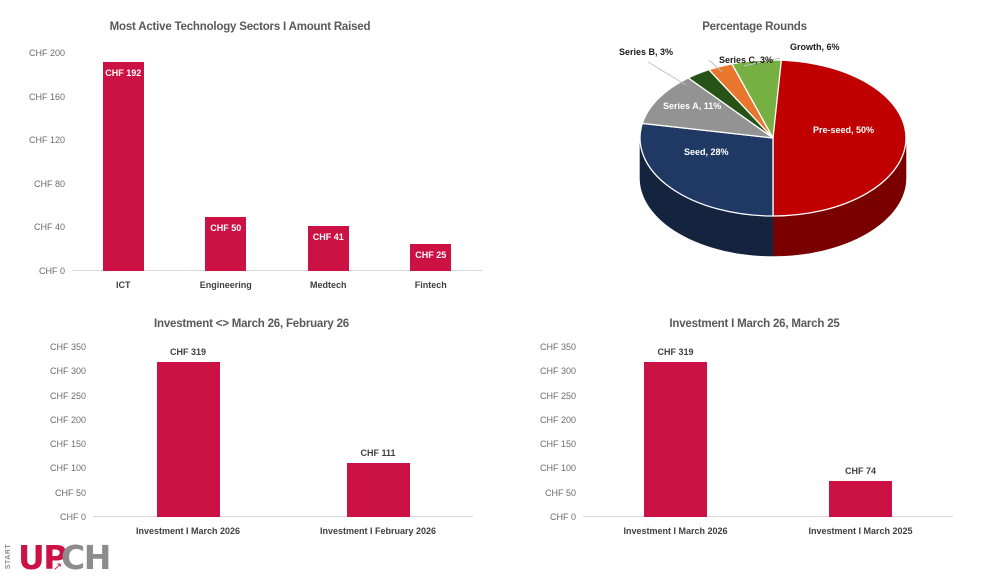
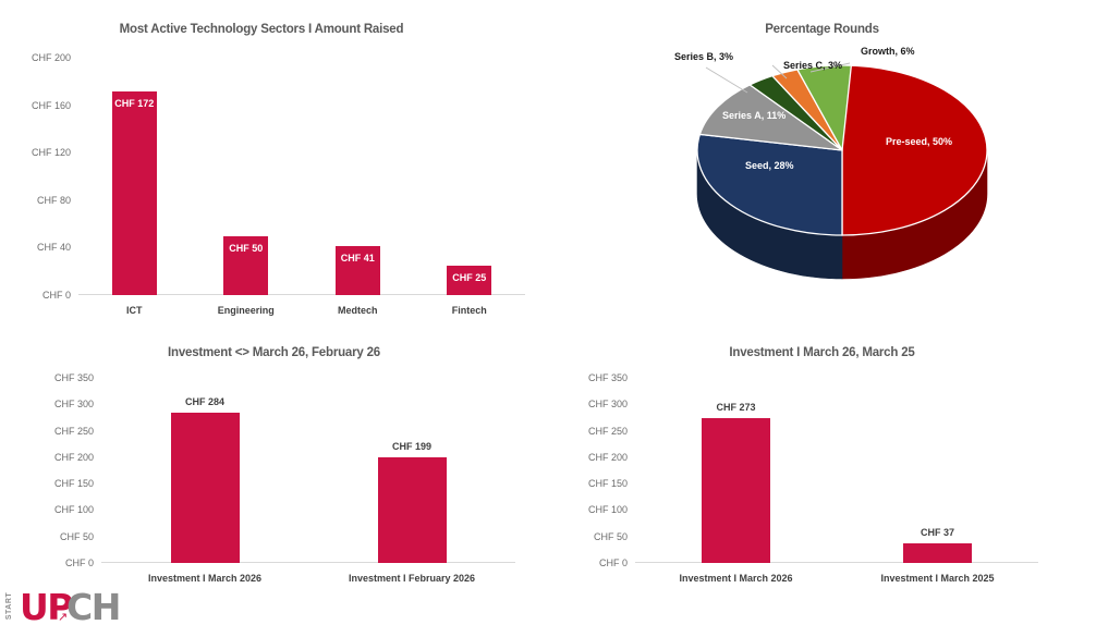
Most Active Technology Sectors I Amount Raised/ICT: 192 -> 172
Investment <> March 26, February 26/Investment I March 2026: 319 -> 284
Investment <> March 26, February 26/Investment I February 2026: 111 -> 199
Investment I March 26, March 25/Investment I March 2026: 319 -> 273
Investment I March 26, March 25/Investment I March 2025: 74 -> 37
